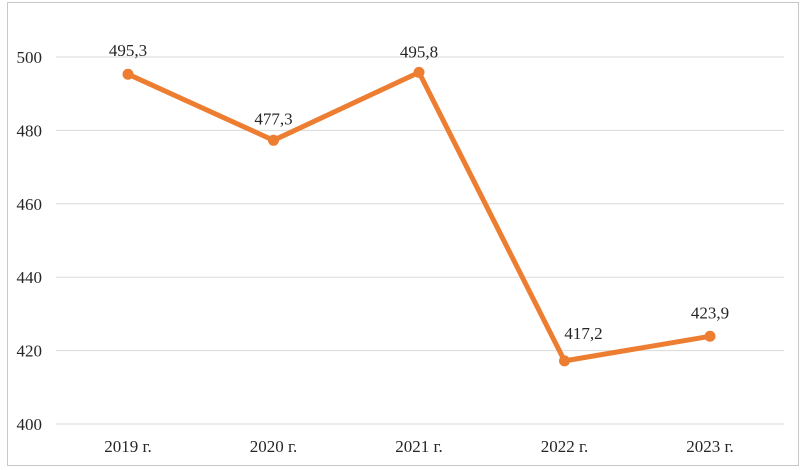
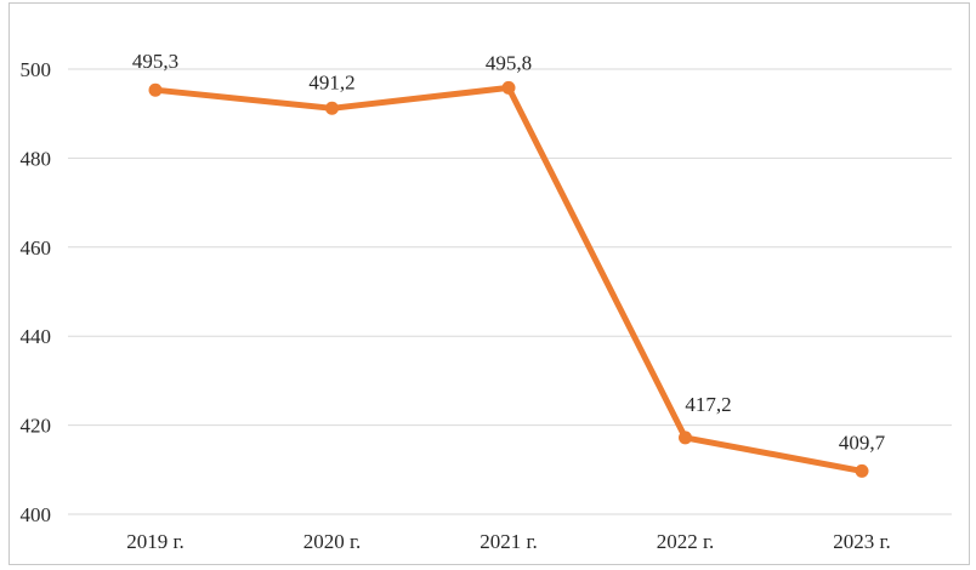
2020 г.: 477,3 -> 491,2
2023 г.: 423,9 -> 409,7
